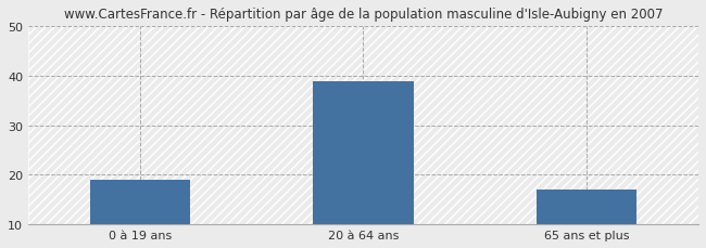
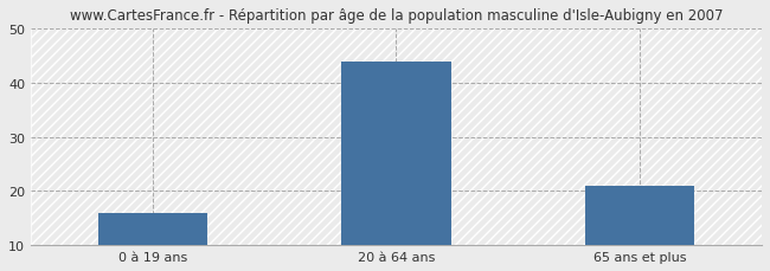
0 à 19 ans: 19 -> 16
20 à 64 ans: 39 -> 44
65 ans et plus: 17 -> 21
